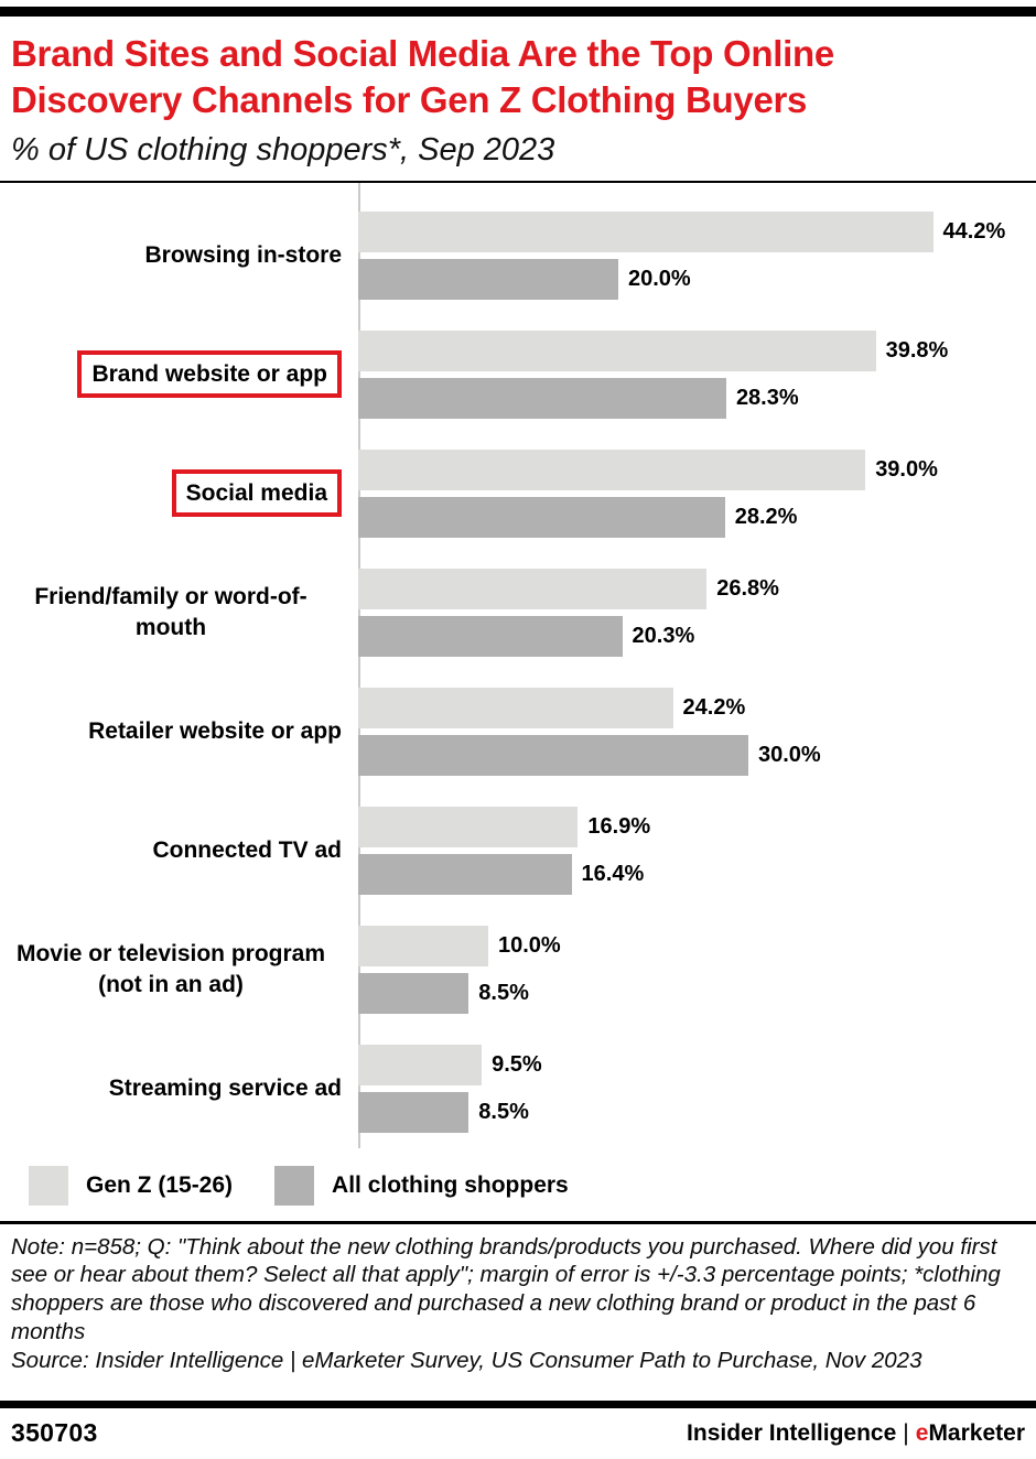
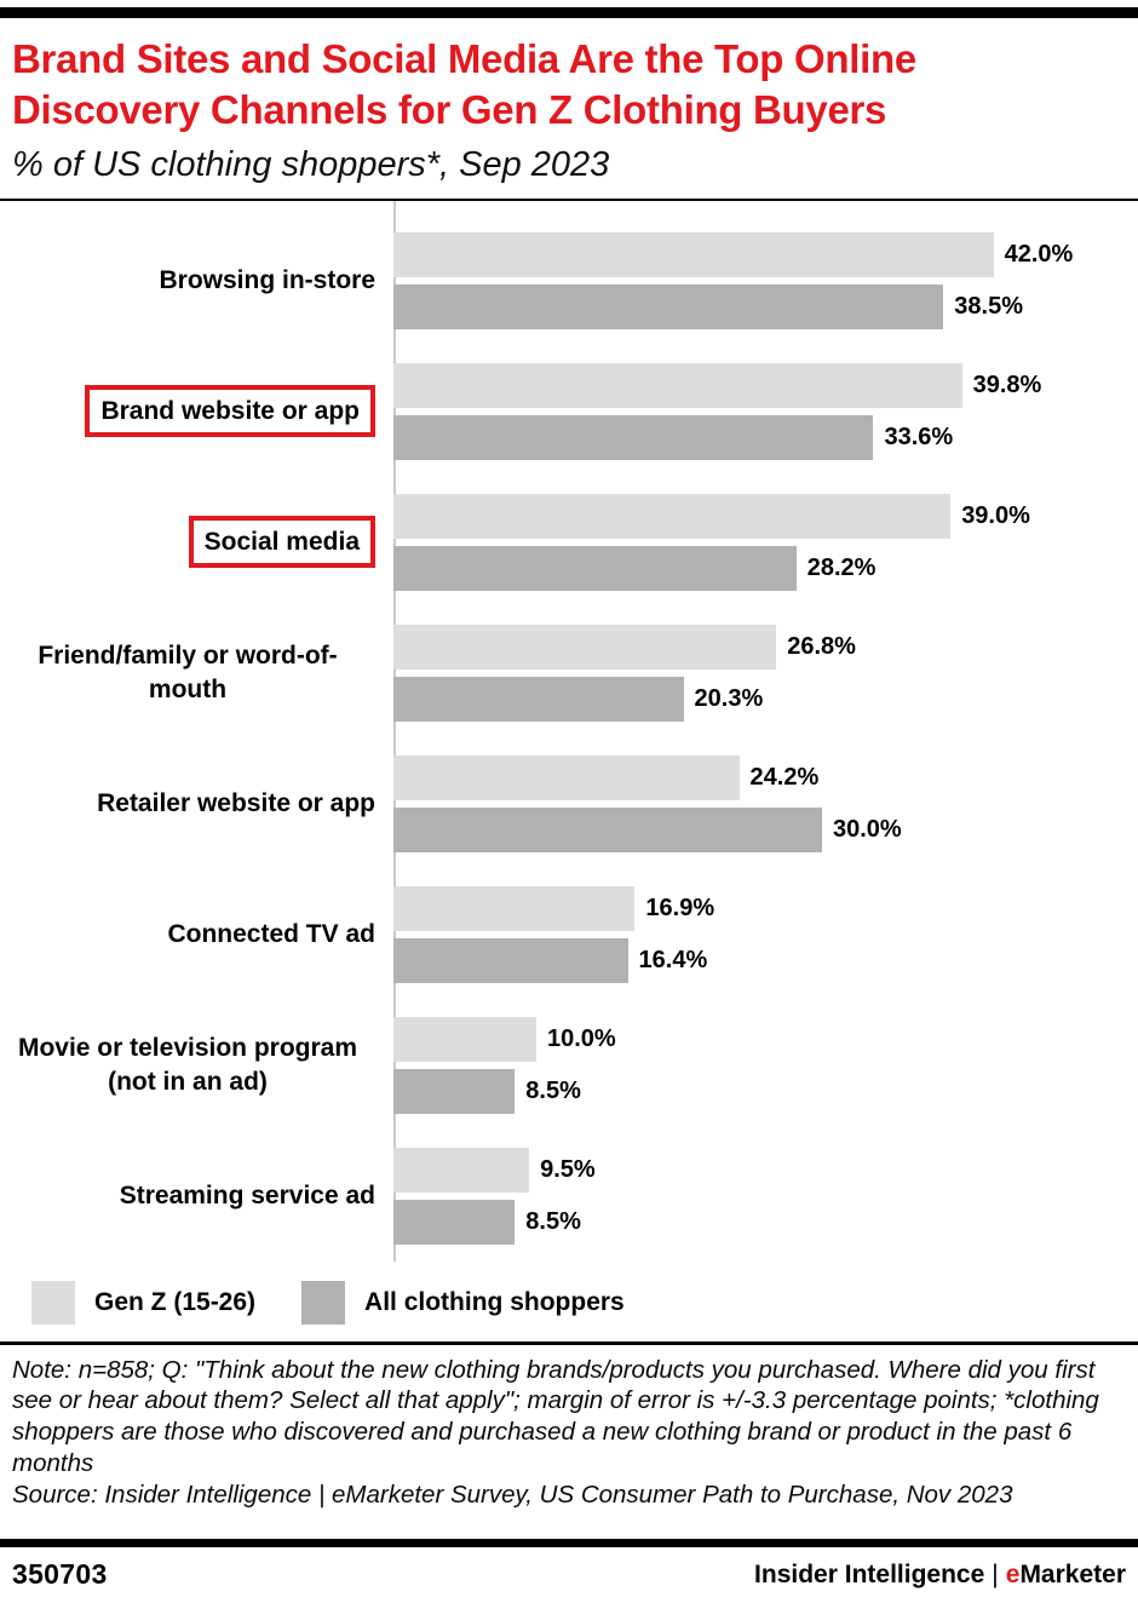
Gen Z (15-26)/Browsing in-store: 44.2% -> 42.0%
All clothing shoppers/Browsing in-store: 20.0% -> 38.5%
All clothing shoppers/Brand website or app: 28.3% -> 33.6%
